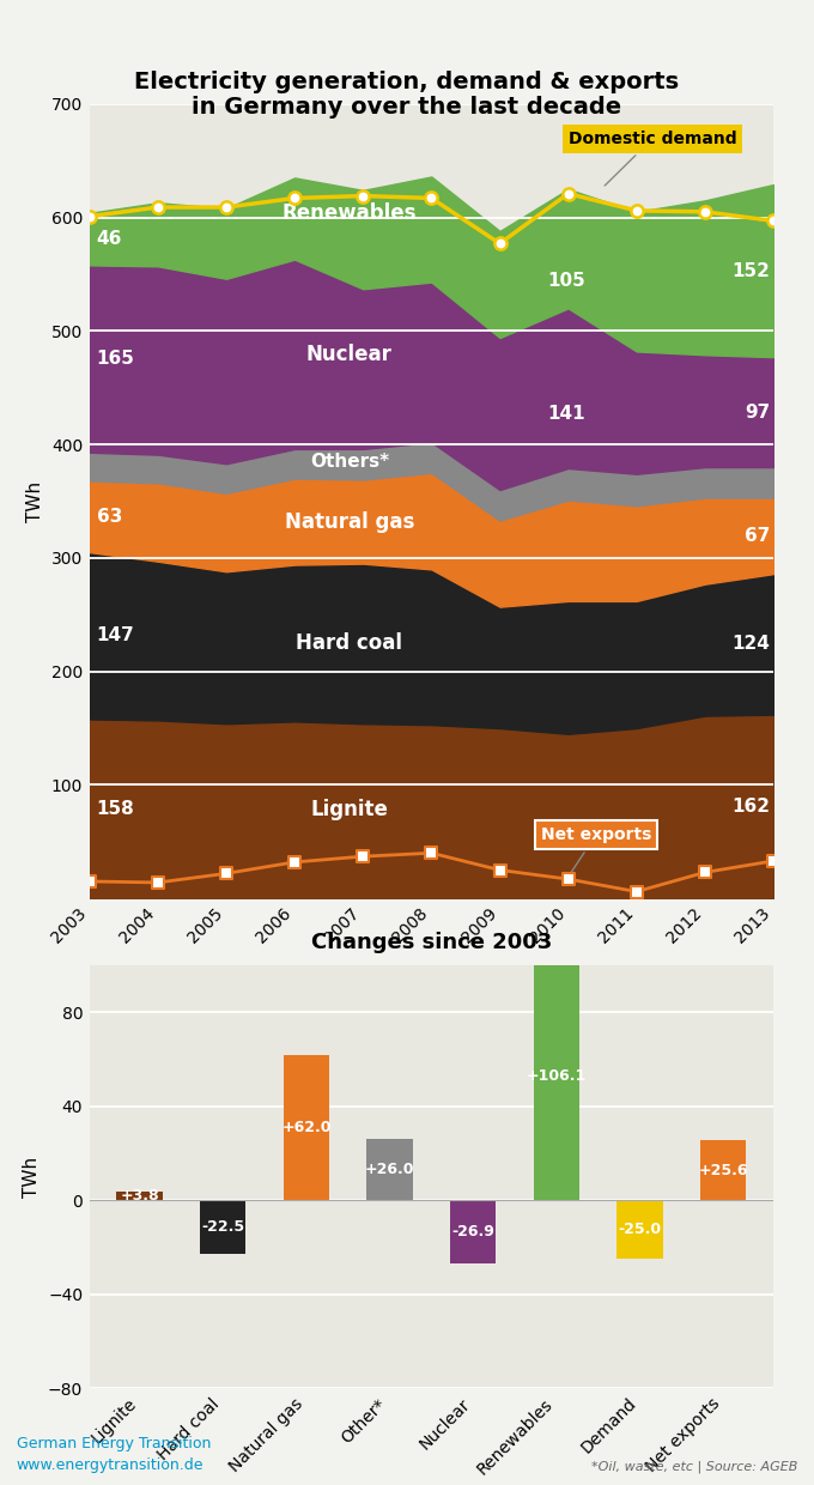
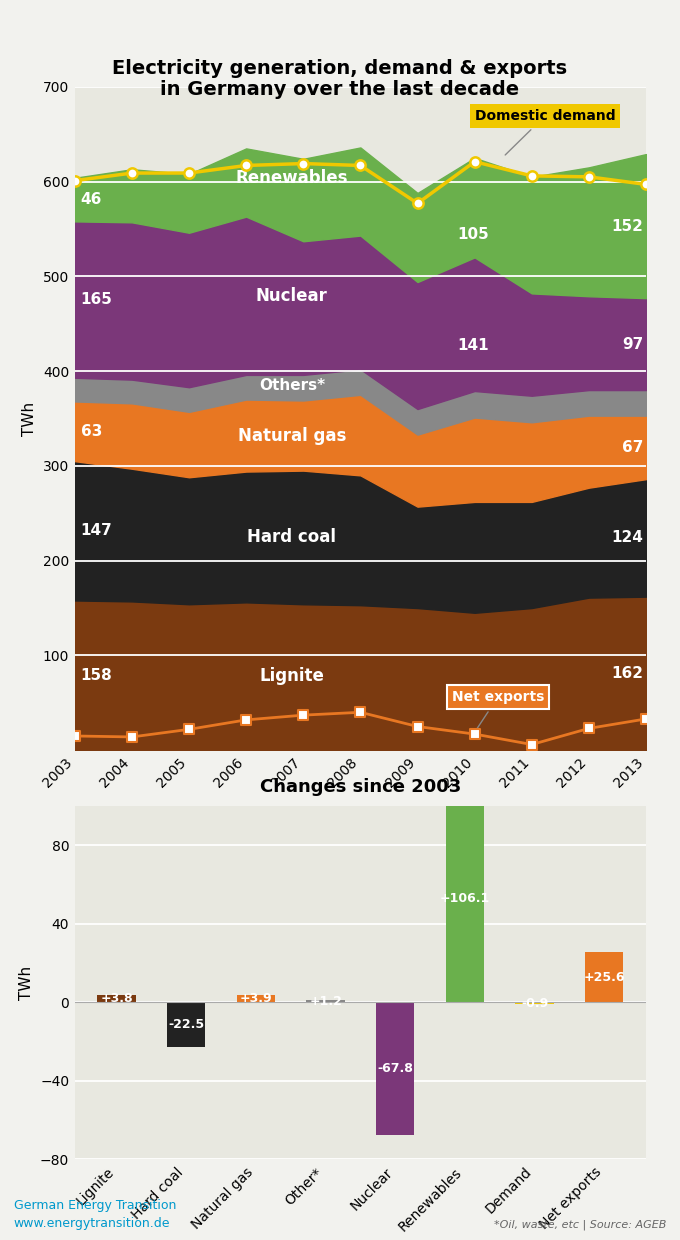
Changes since 2003/Natural gas: 62 -> 4
Changes since 2003/Other*: 26 -> 1
Changes since 2003/Nuclear: -26.9 -> -67.8
Changes since 2003/Demand: -25 -> -1
